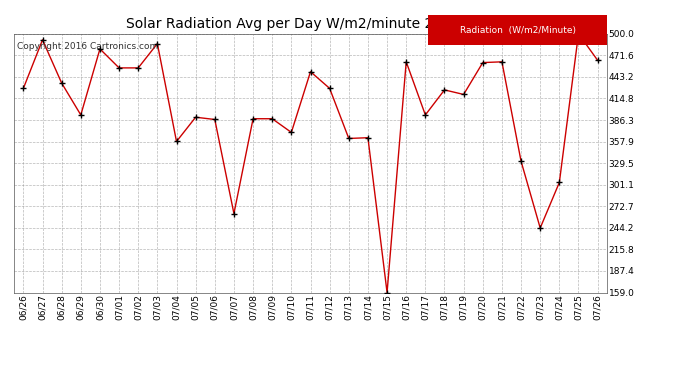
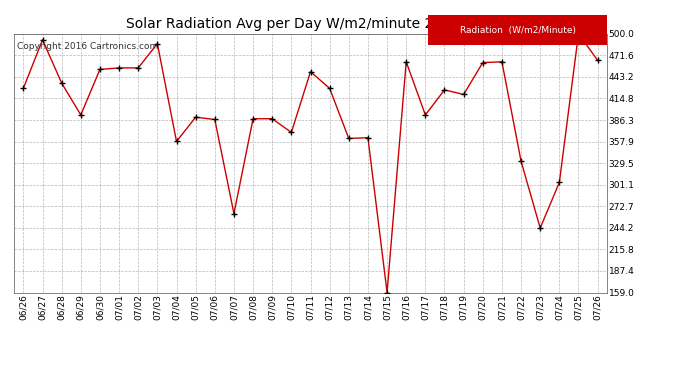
06/30: 480 -> 453
